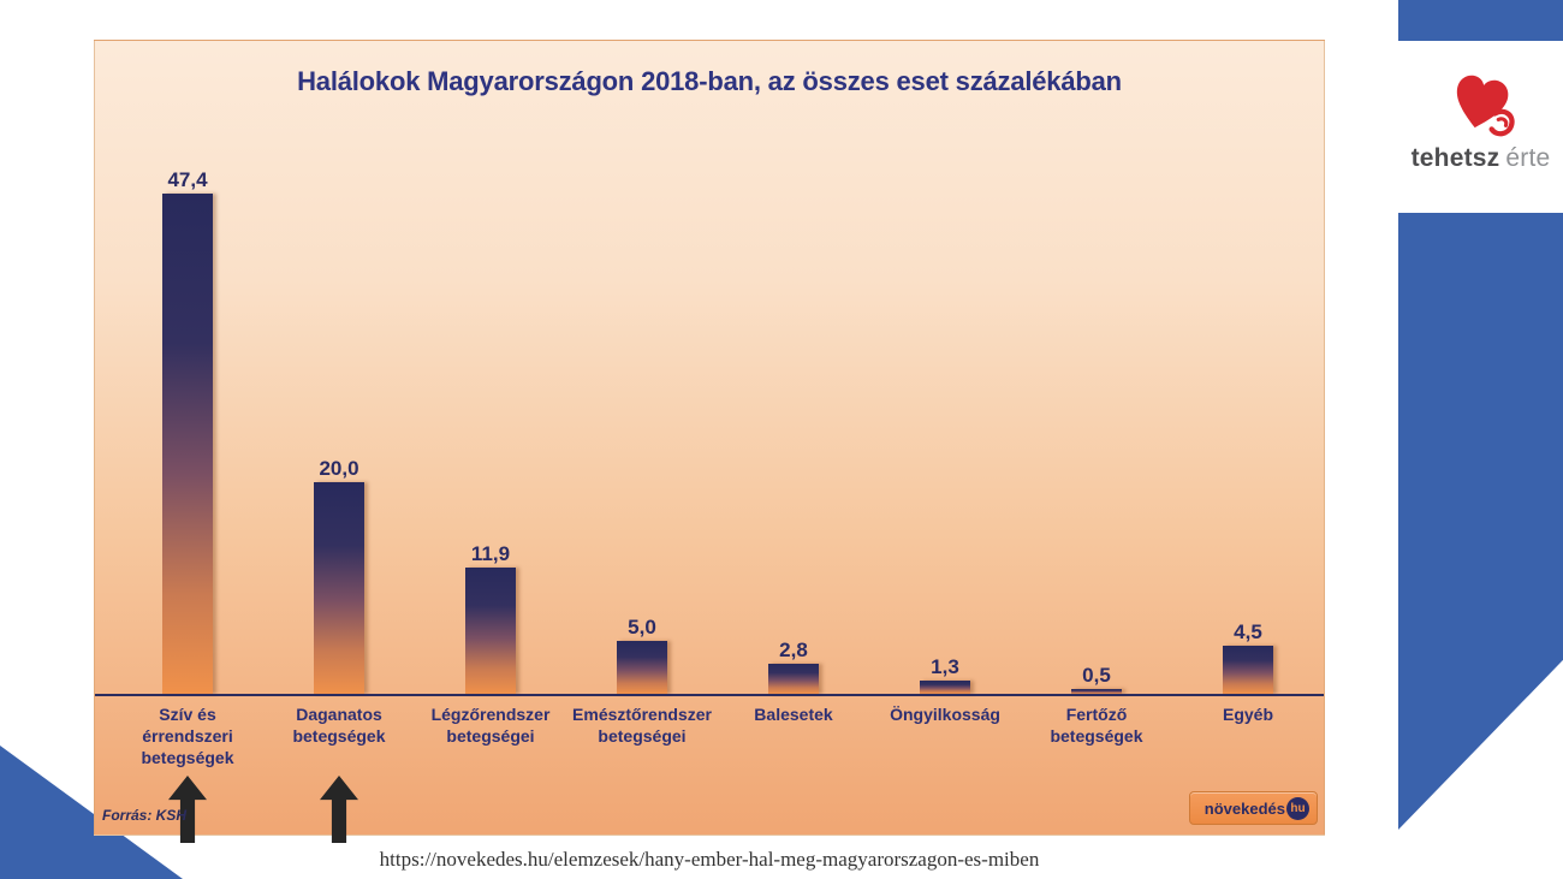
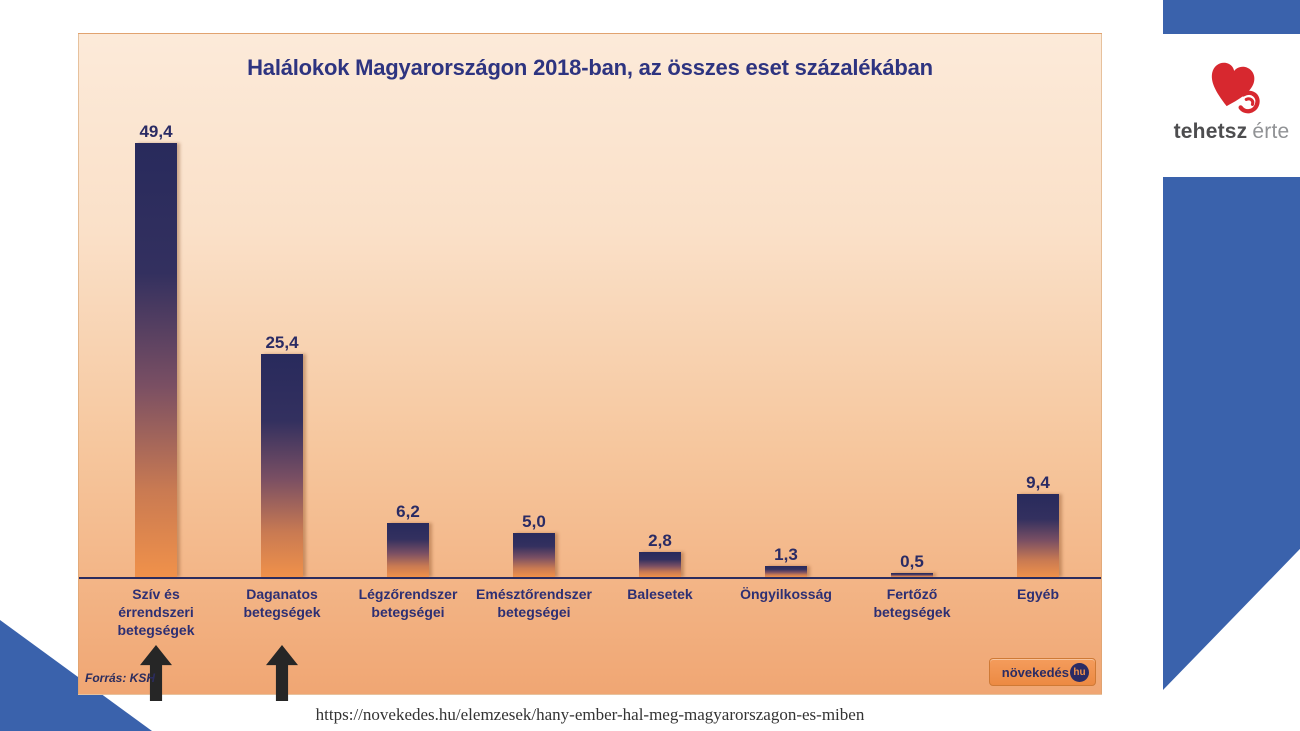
Szív és érrendszeri betegségek: 47,4 -> 49,4
Daganatos betegségek: 20,0 -> 25,4
Légzőrendszer betegségei: 11,9 -> 6,2
Egyéb: 4,5 -> 9,4
